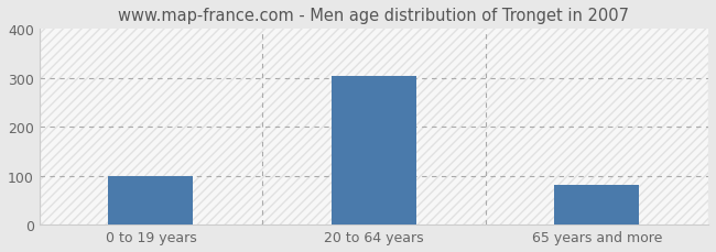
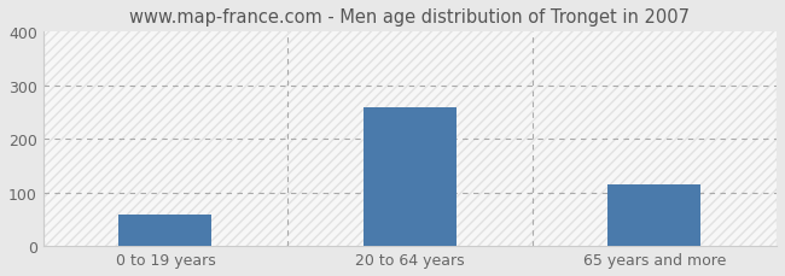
0 to 19 years: 100 -> 60
20 to 64 years: 303 -> 260
65 years and more: 82 -> 115
